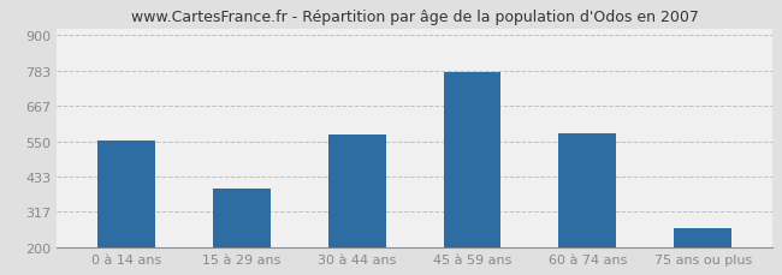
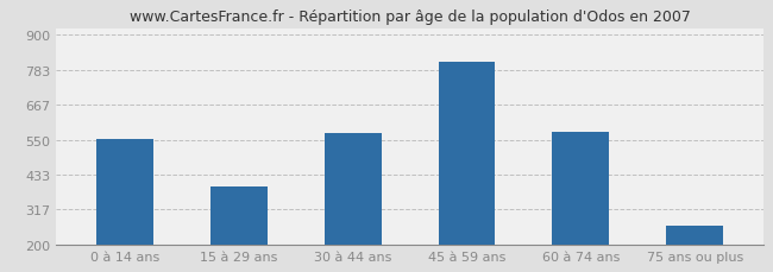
45 à 59 ans: 780 -> 810
